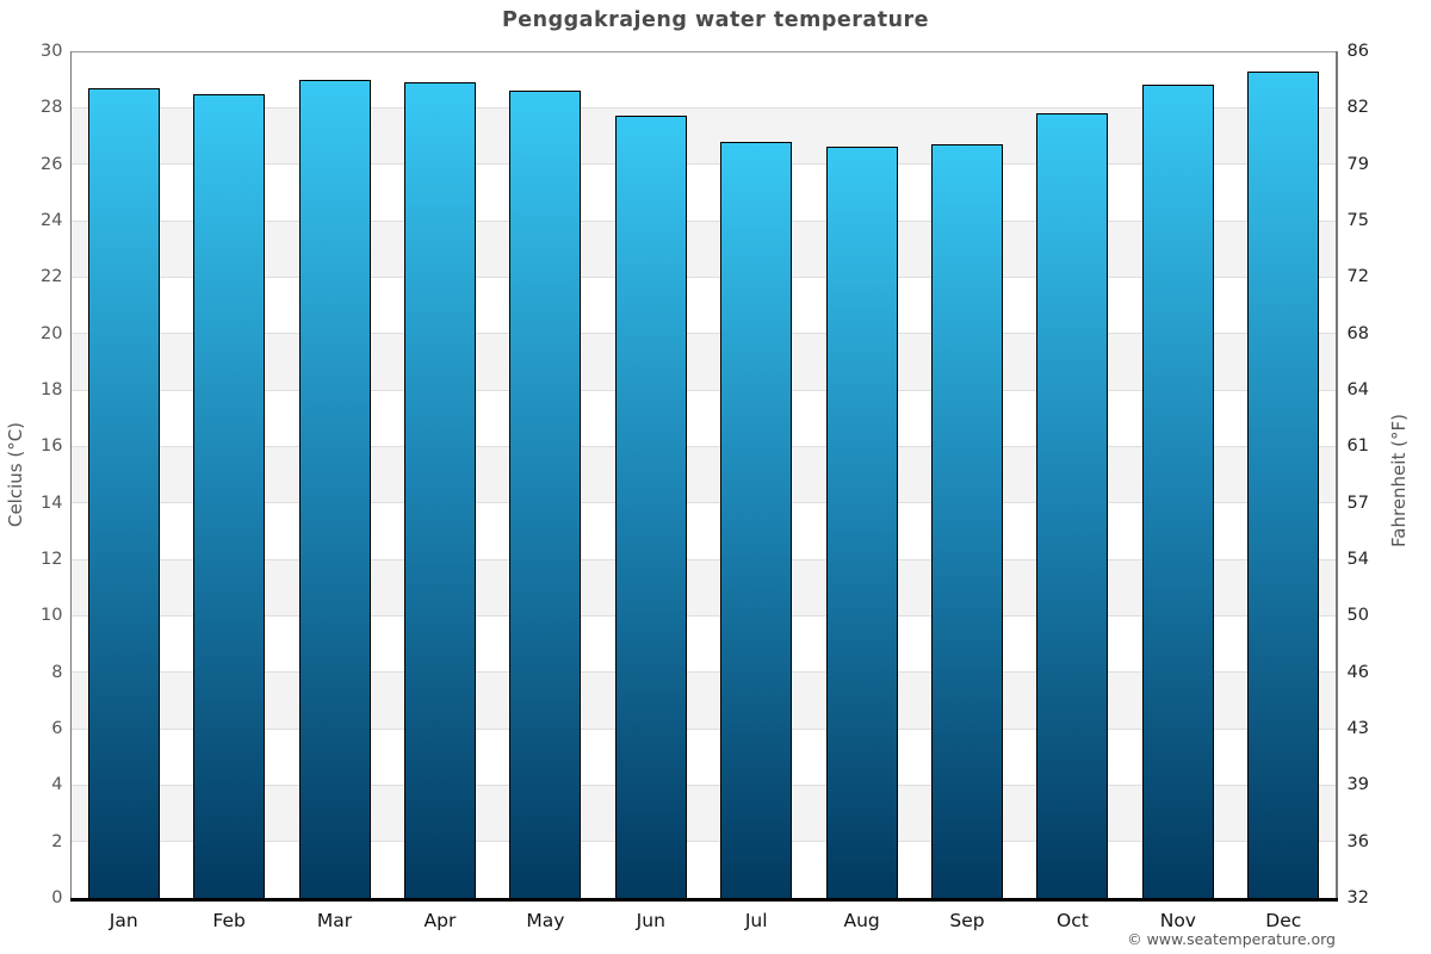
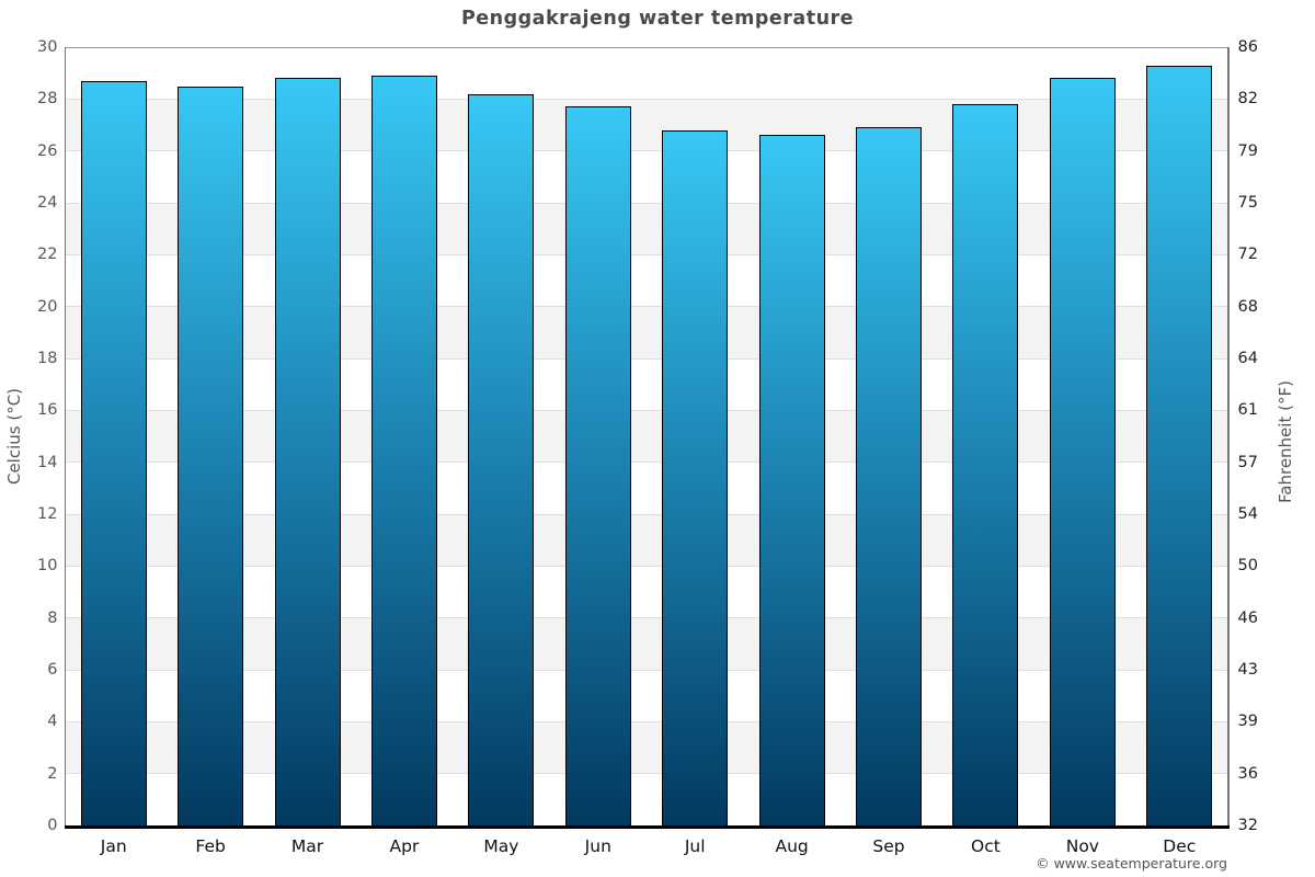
Mar: 29.0 -> 28.8
May: 28.6 -> 28.2
Sep: 26.7 -> 26.9
